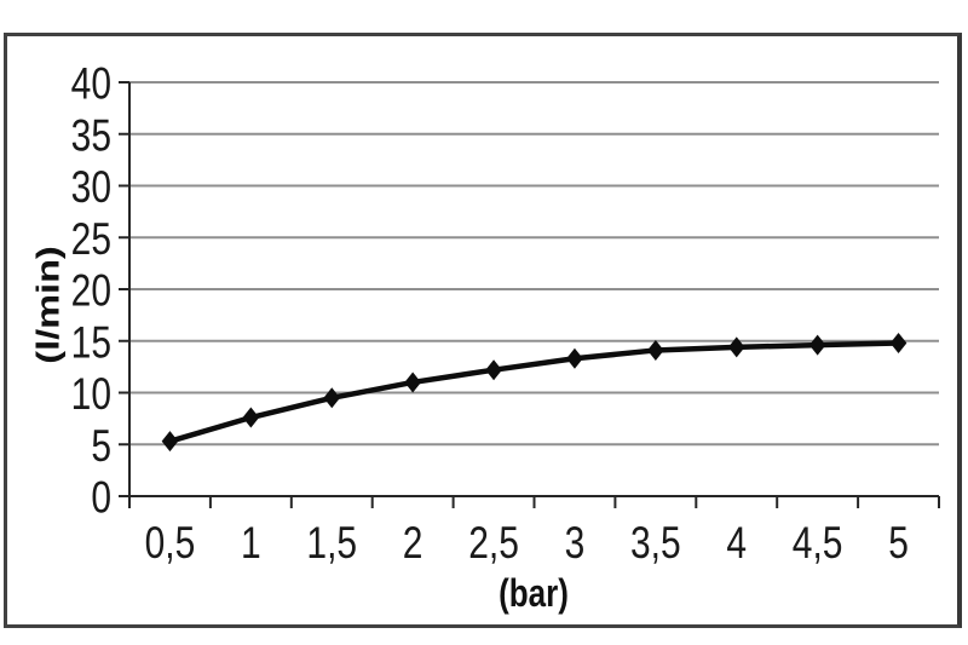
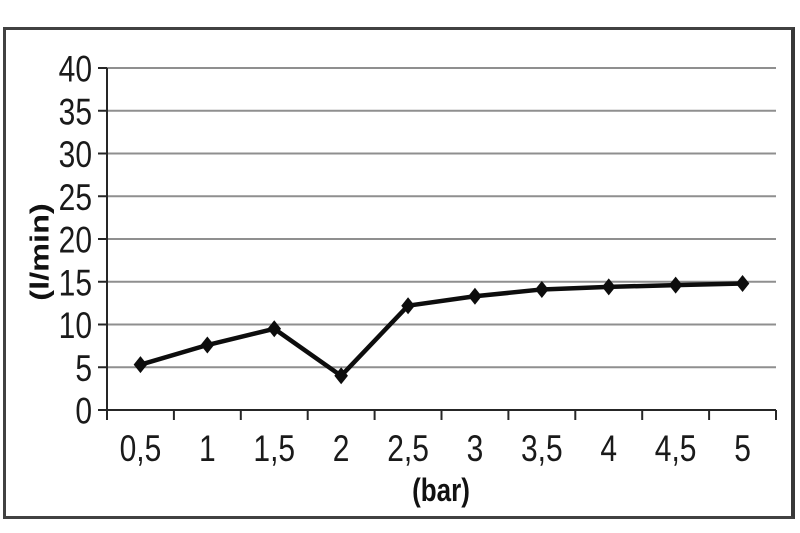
2: 11 -> 4
